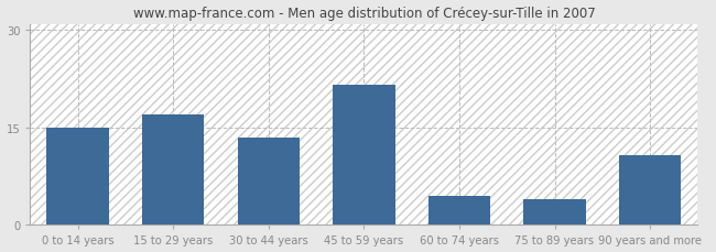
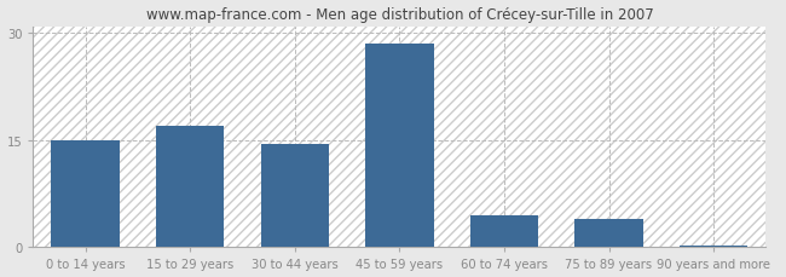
30 to 44 years: 13.4 -> 14.5
45 to 59 years: 21.6 -> 28.5
90 years and more: 10.8 -> 0.3
